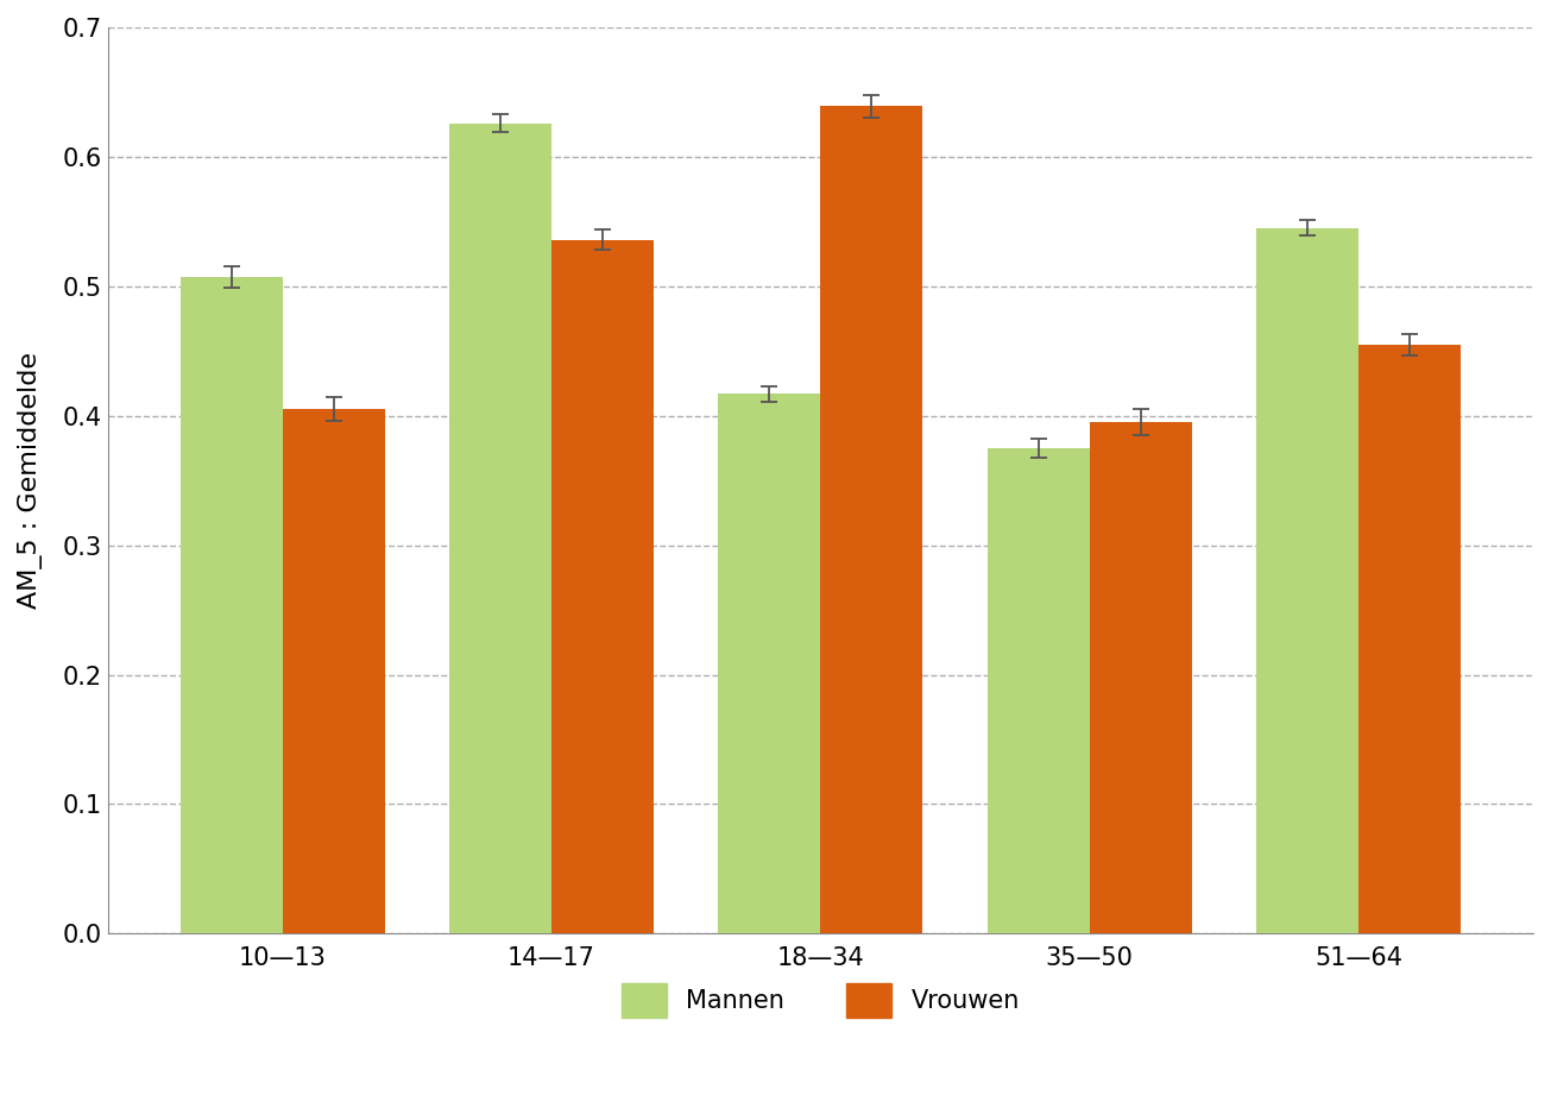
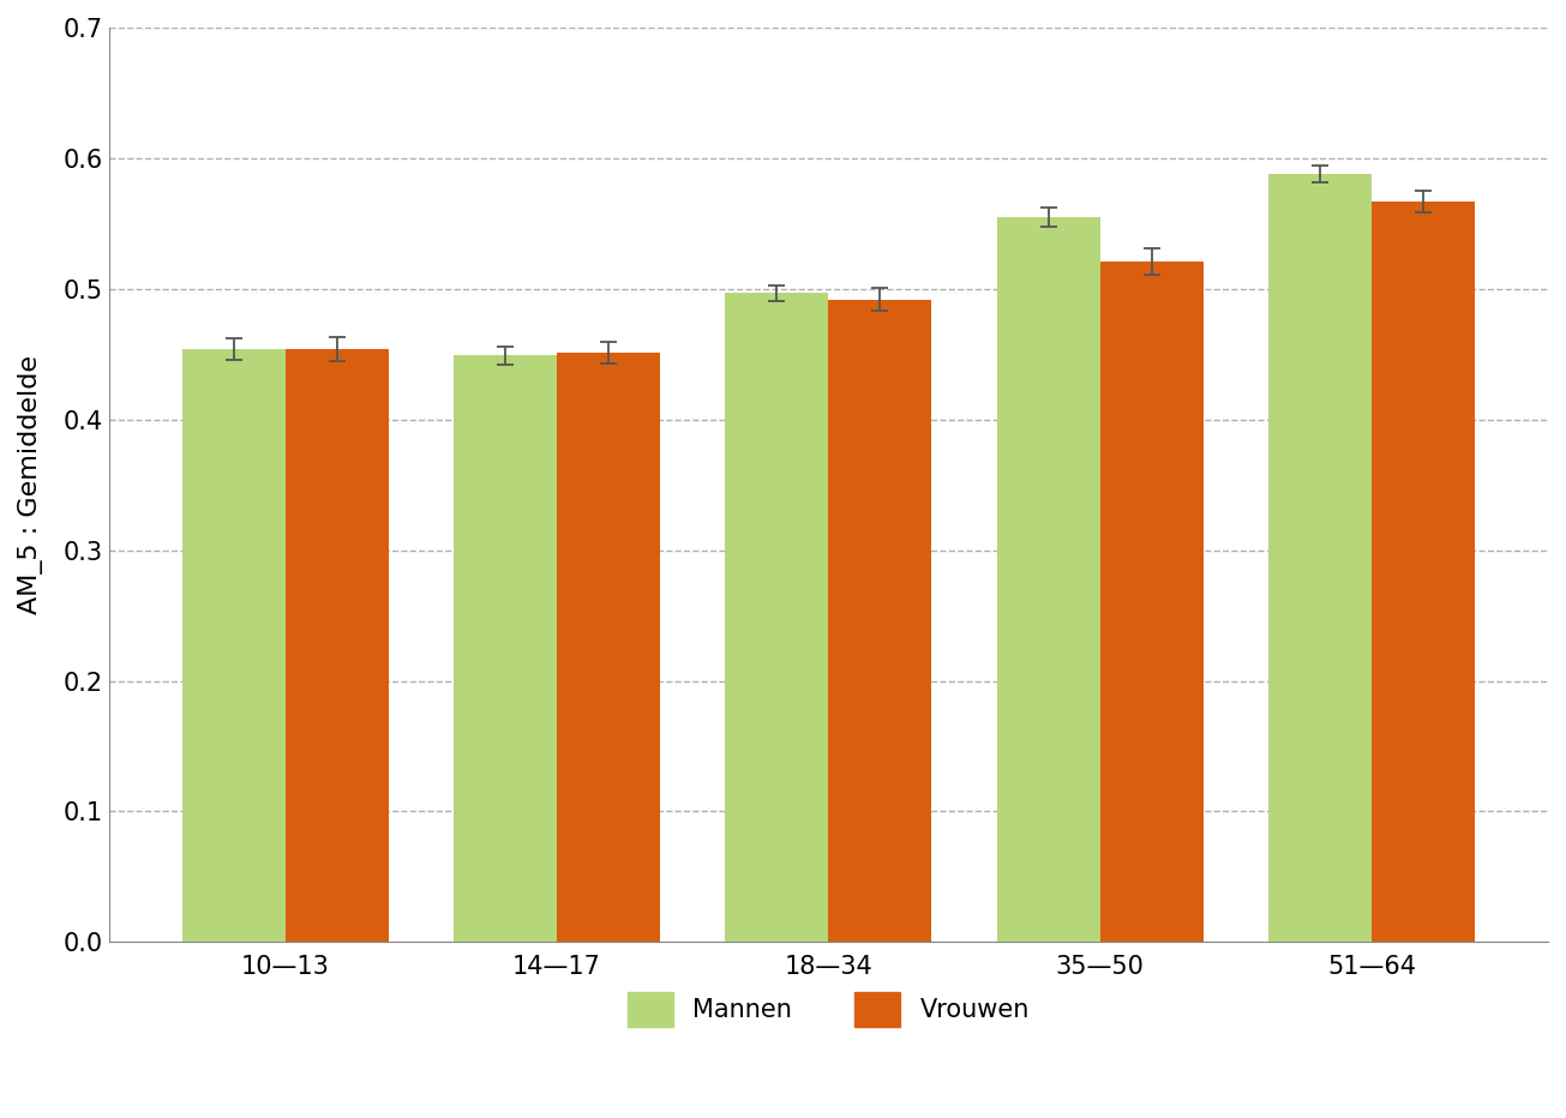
Mannen/10—13: 0.507 -> 0.454
Vrouwen/10—13: 0.405 -> 0.454
Mannen/14—17: 0.626 -> 0.449
Vrouwen/14—17: 0.536 -> 0.451
Mannen/18—34: 0.417 -> 0.497
Vrouwen/18—34: 0.639 -> 0.492
Mannen/35—50: 0.375 -> 0.555
Vrouwen/35—50: 0.395 -> 0.521
Mannen/51—64: 0.545 -> 0.588
Vrouwen/51—64: 0.455 -> 0.567
